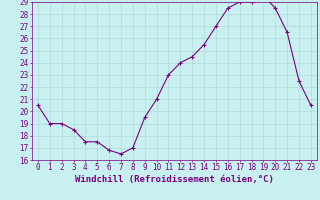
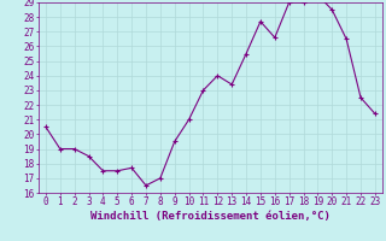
6: 16.8 -> 17.7
13: 24.5 -> 23.4
15: 27.0 -> 27.7
16: 28.5 -> 26.6
23: 20.5 -> 21.4
